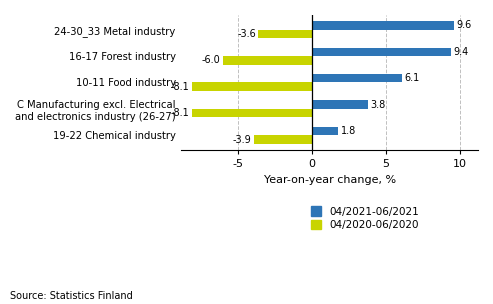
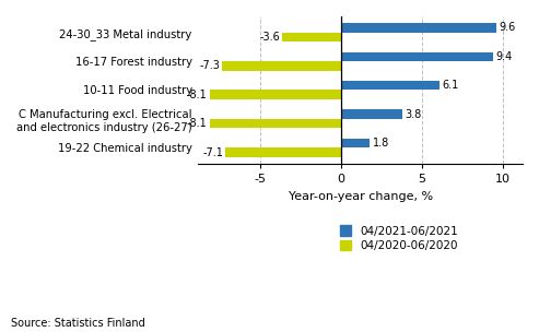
04/2020-06/2020/16-17 Forest industry: -6.0 -> -7.3
04/2020-06/2020/19-22 Chemical industry: -3.9 -> -7.1
